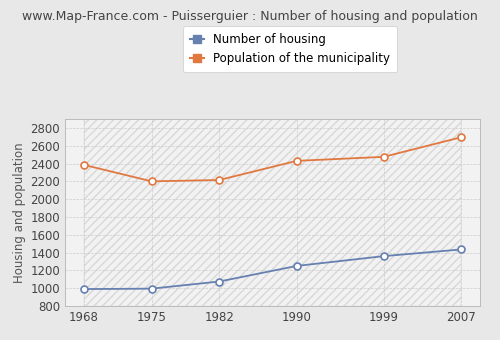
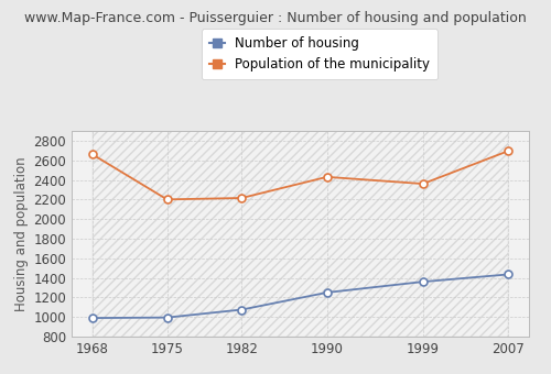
Population of the municipality/1968: 2380 -> 2660
Population of the municipality/1999: 2480 -> 2360
